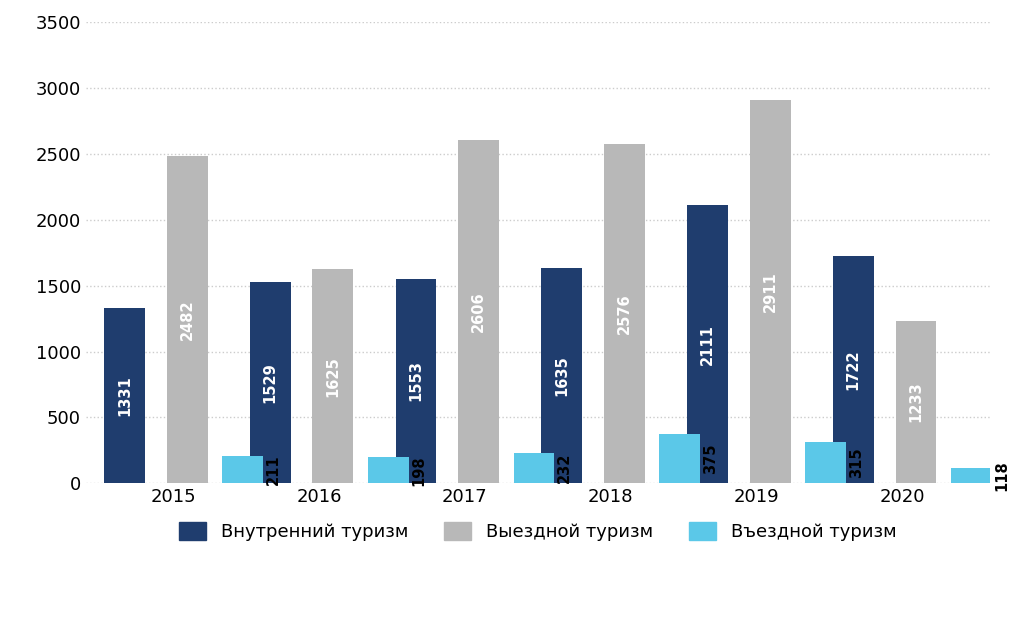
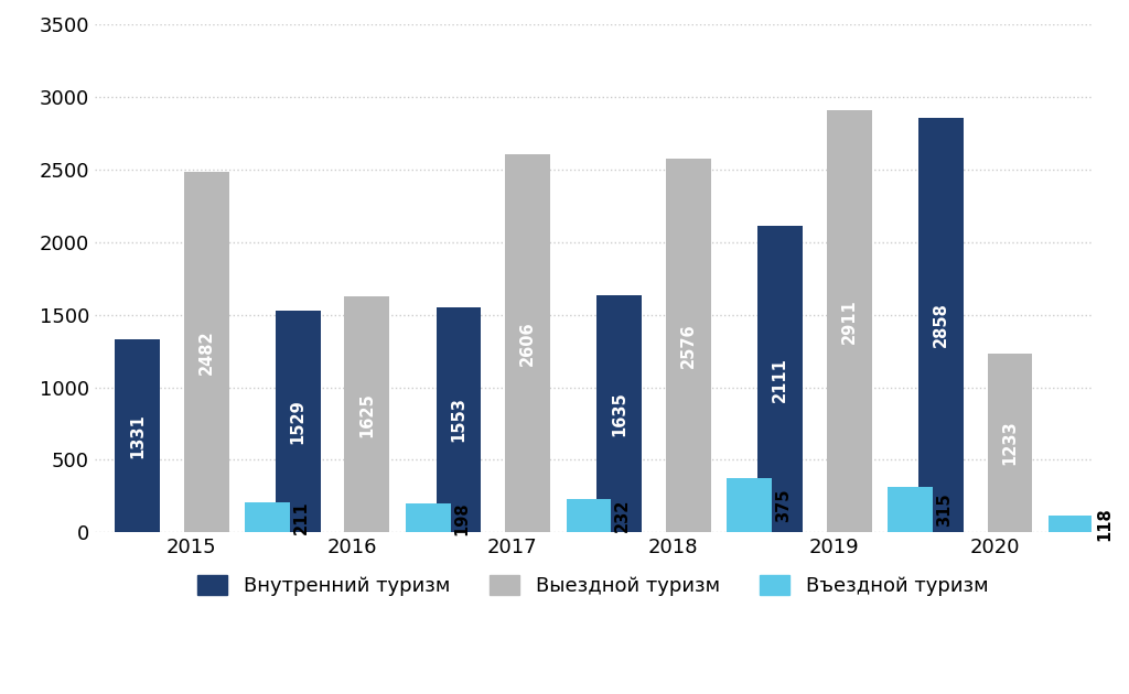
Внутренний туризм/2020: 1722 -> 2858
